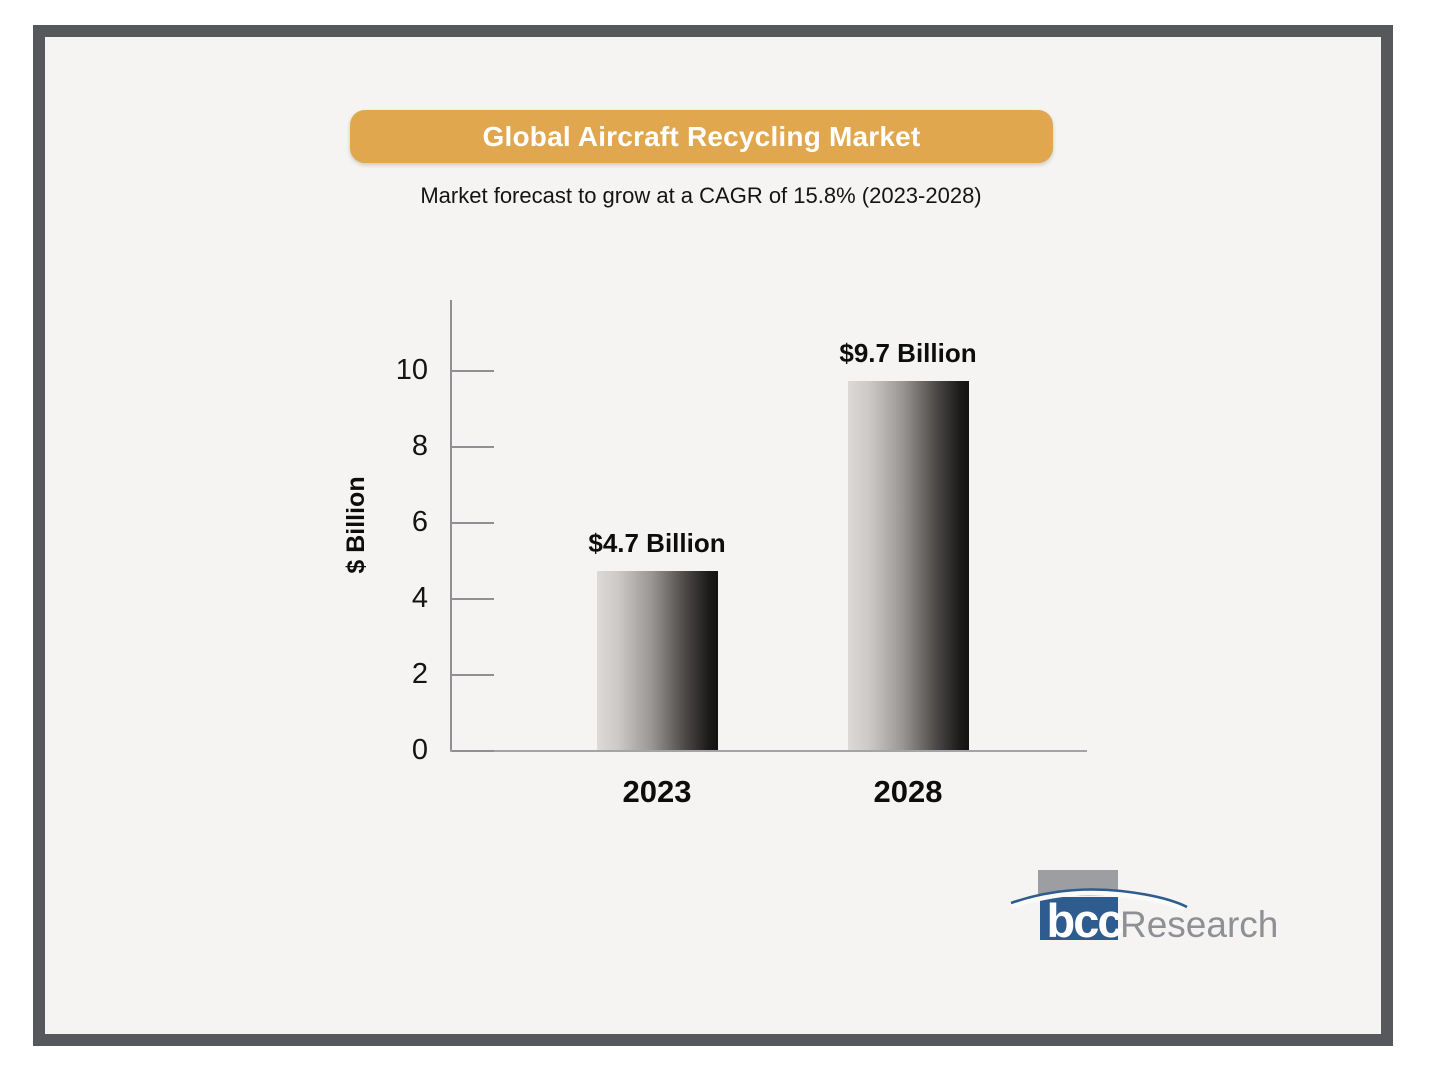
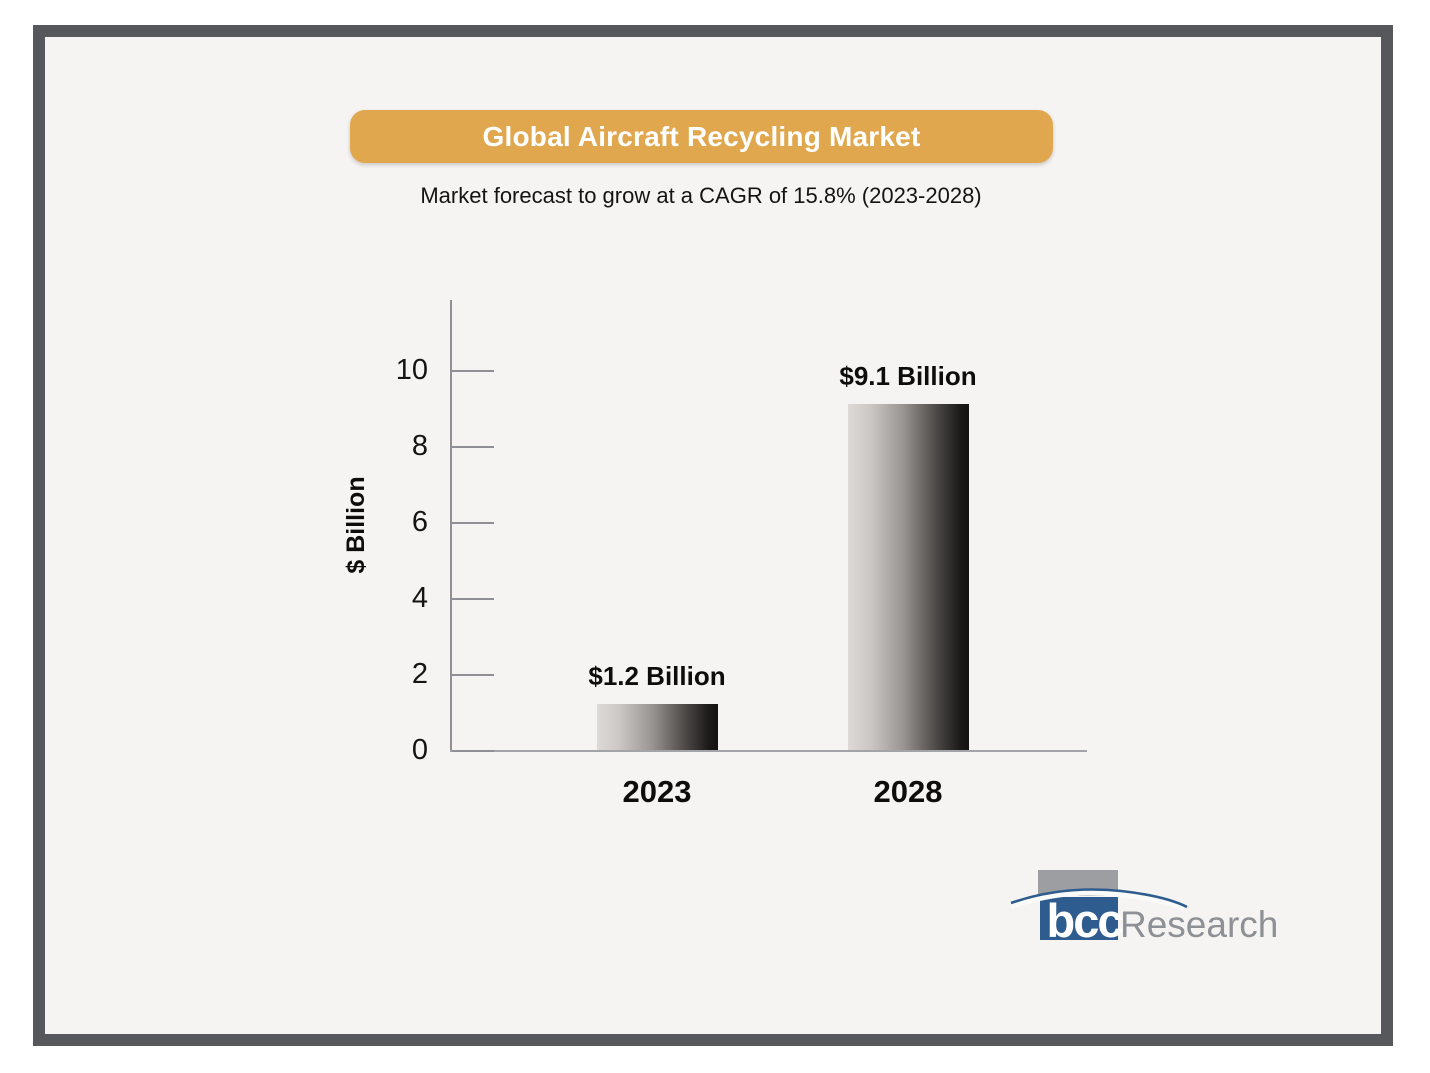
2023: $4.7 -> $1.2
2028: $9.7 -> $9.1
